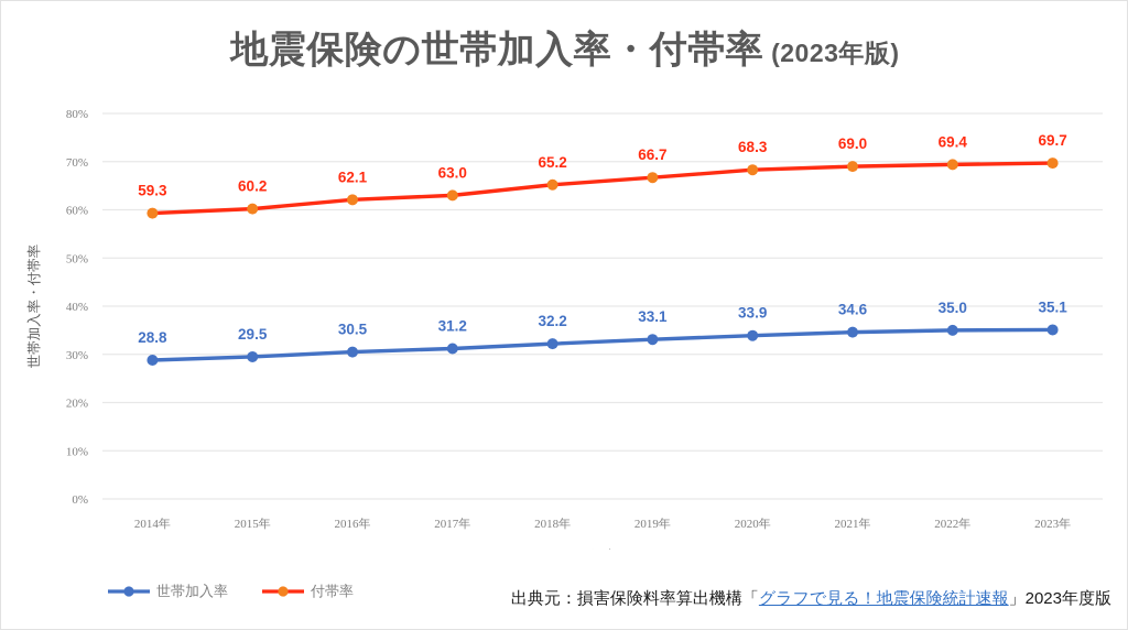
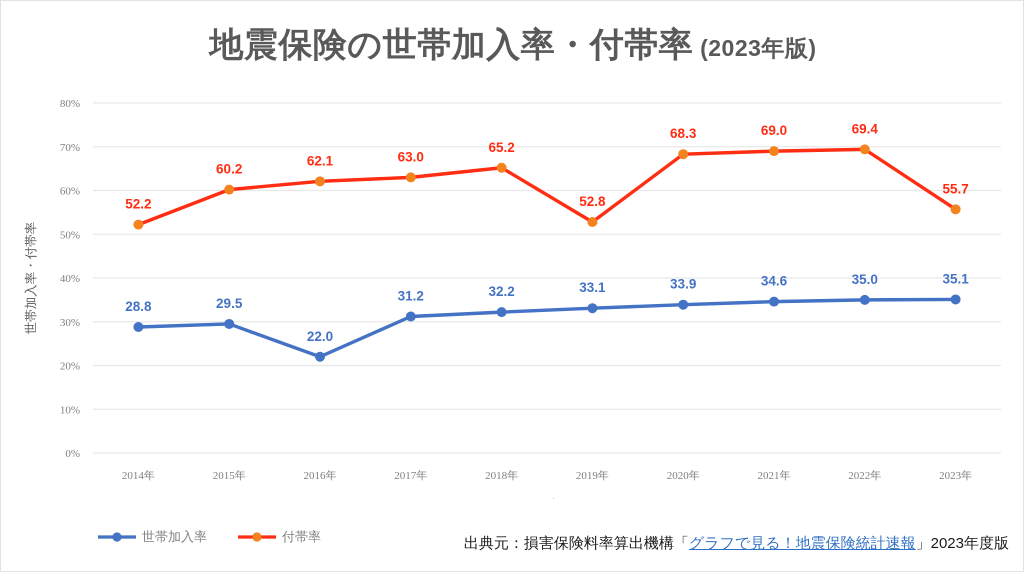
付帯率/2014年: 59.3 -> 52.2
世帯加入率/2016年: 30.5 -> 22.0
付帯率/2019年: 66.7 -> 52.8
付帯率/2023年: 69.7 -> 55.7
